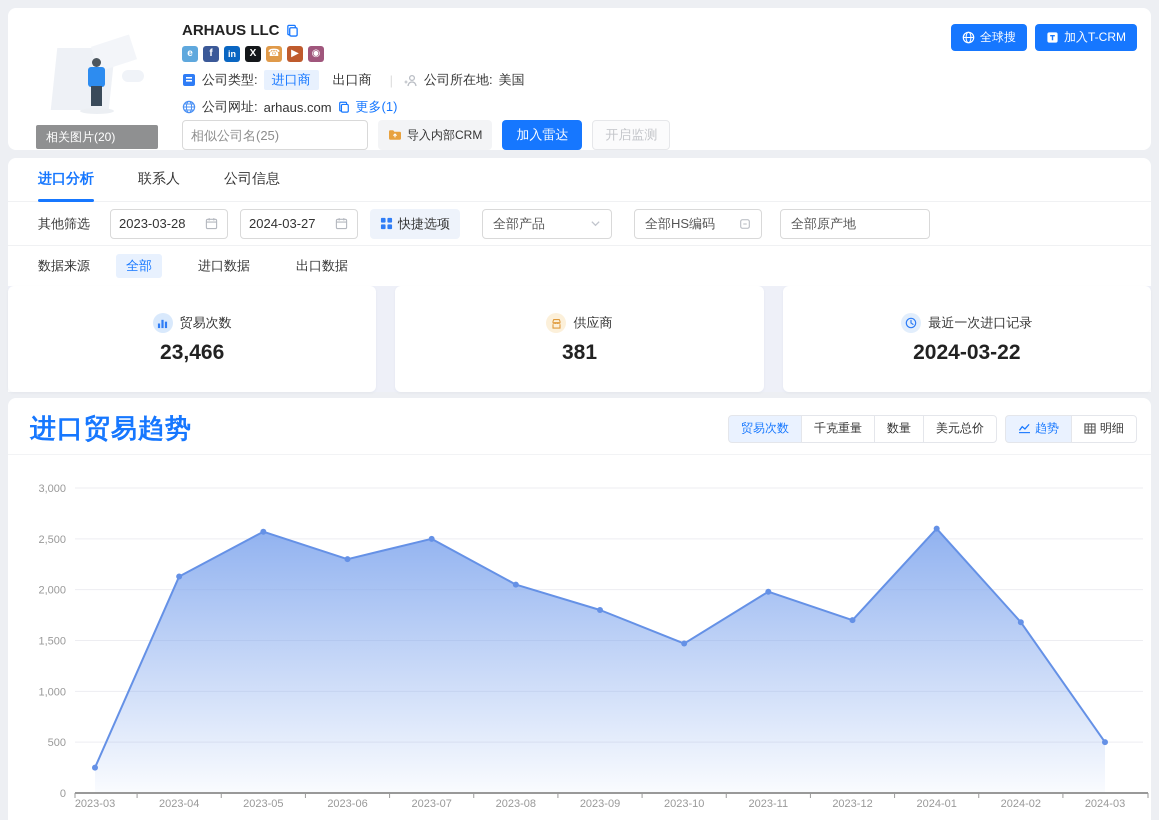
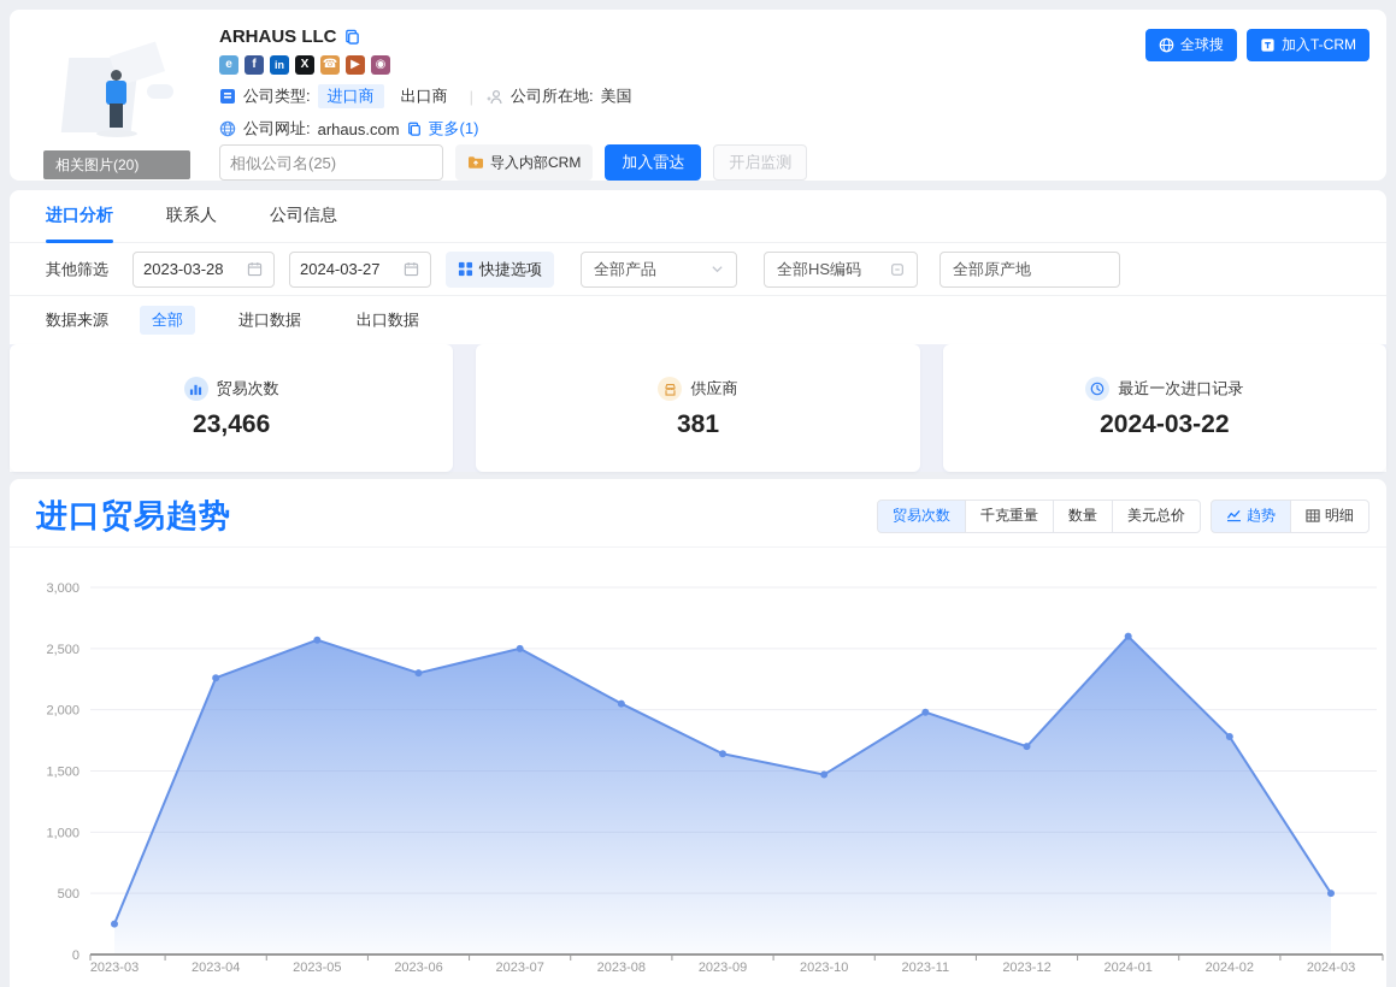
2023-04: 2130 -> 2260
2023-09: 1800 -> 1640
2024-02: 1680 -> 1780
